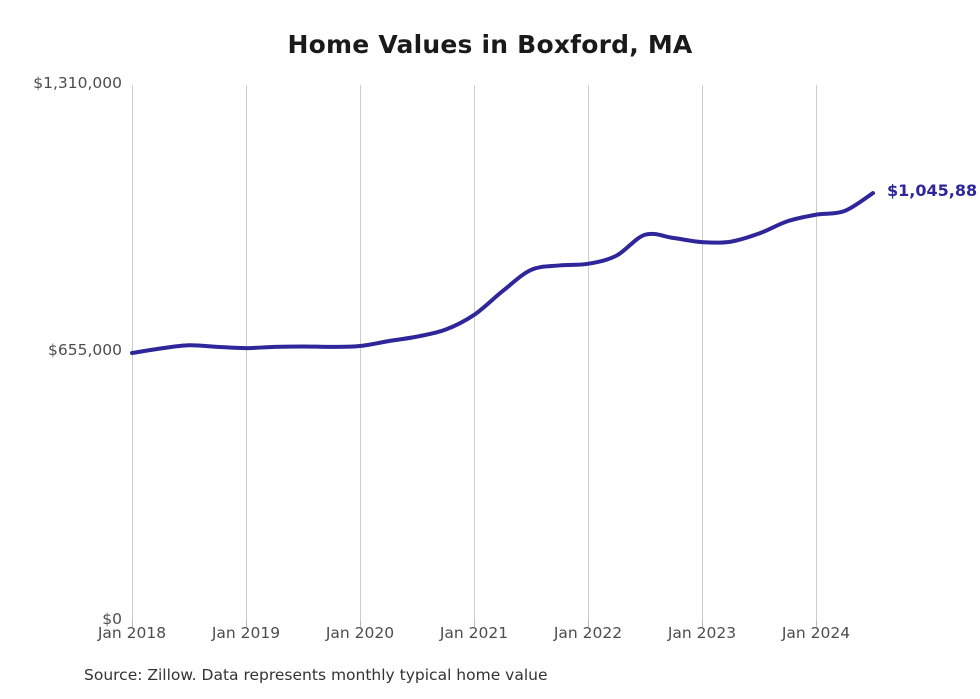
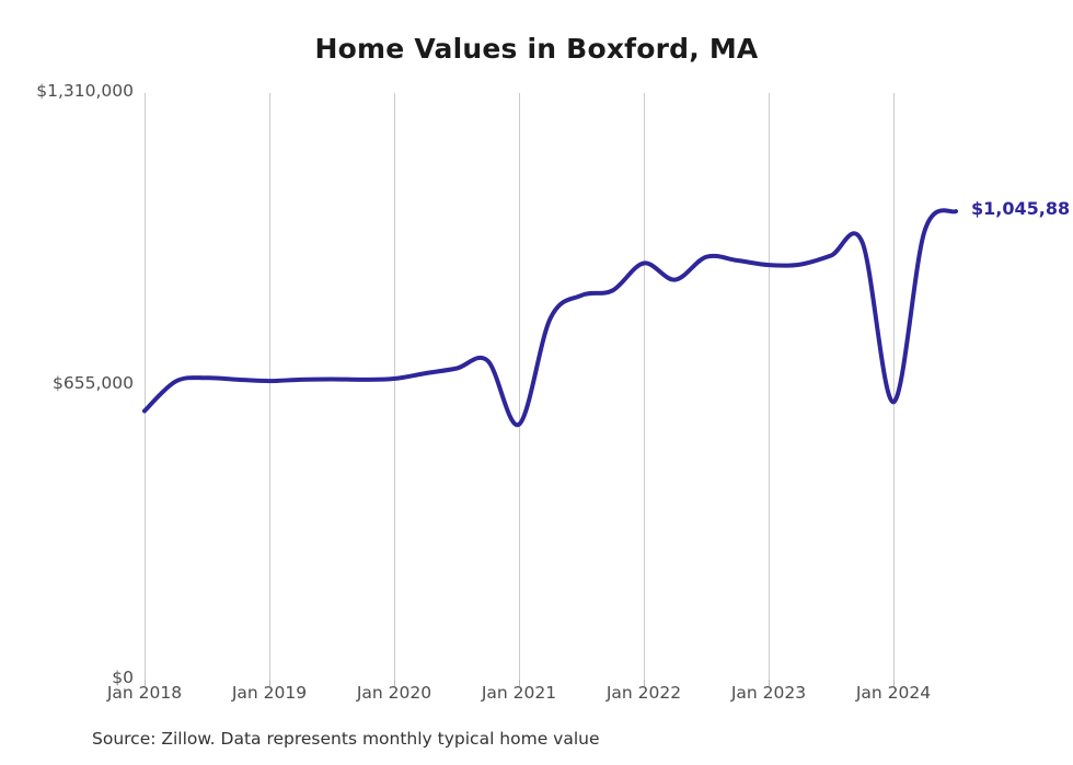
Jan 2018: $660000 -> $600000
Jan 2021: $750000 -> $570000
Jan 2022: $870000 -> $930000
Jan 2024: $990000 -> $620000
